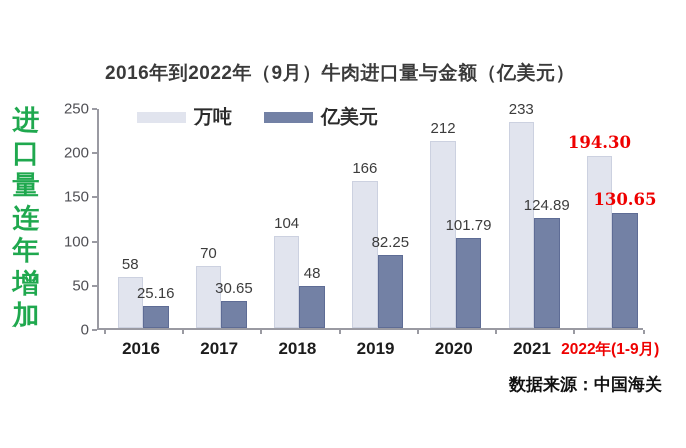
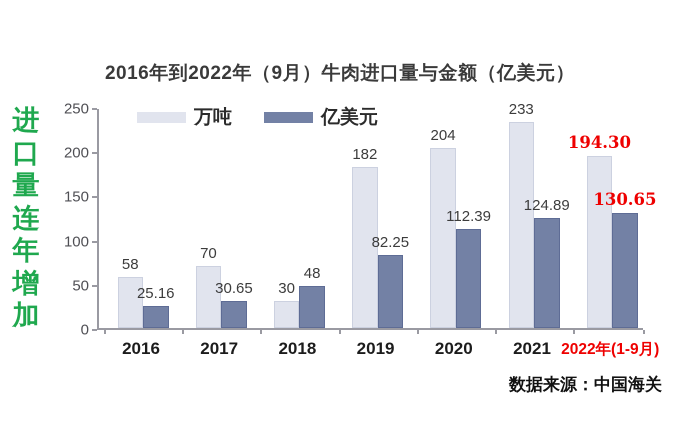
万吨/2018: 104 -> 30
万吨/2019: 166 -> 182
万吨/2020: 212 -> 204
亿美元/2020: 101.79 -> 112.39
